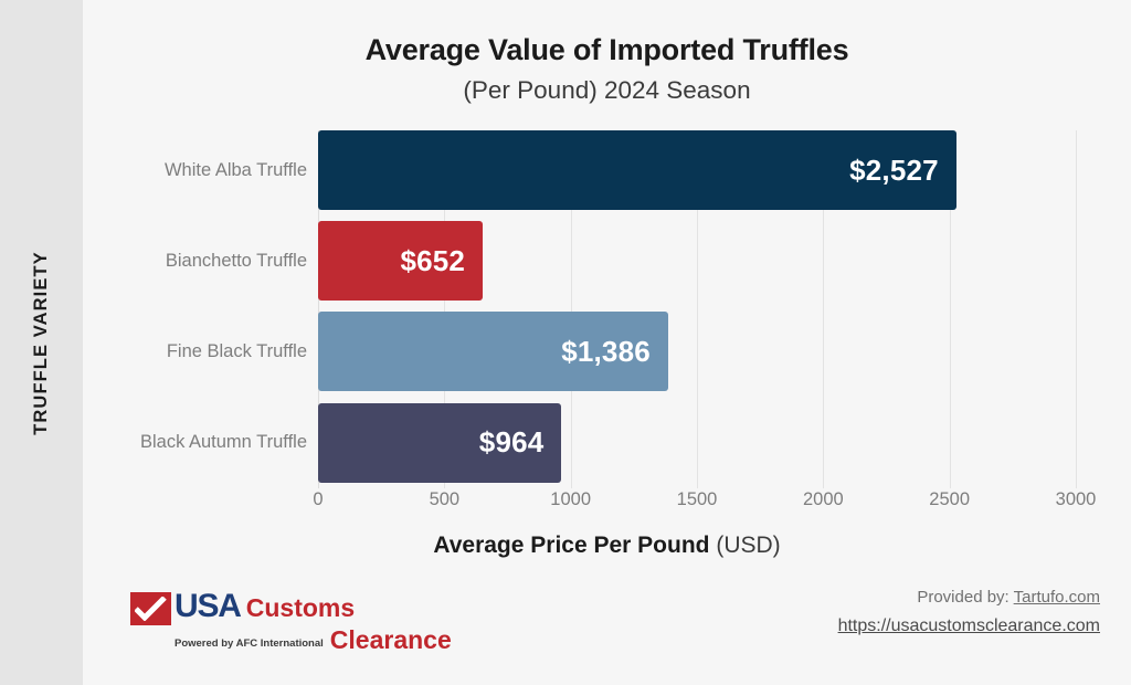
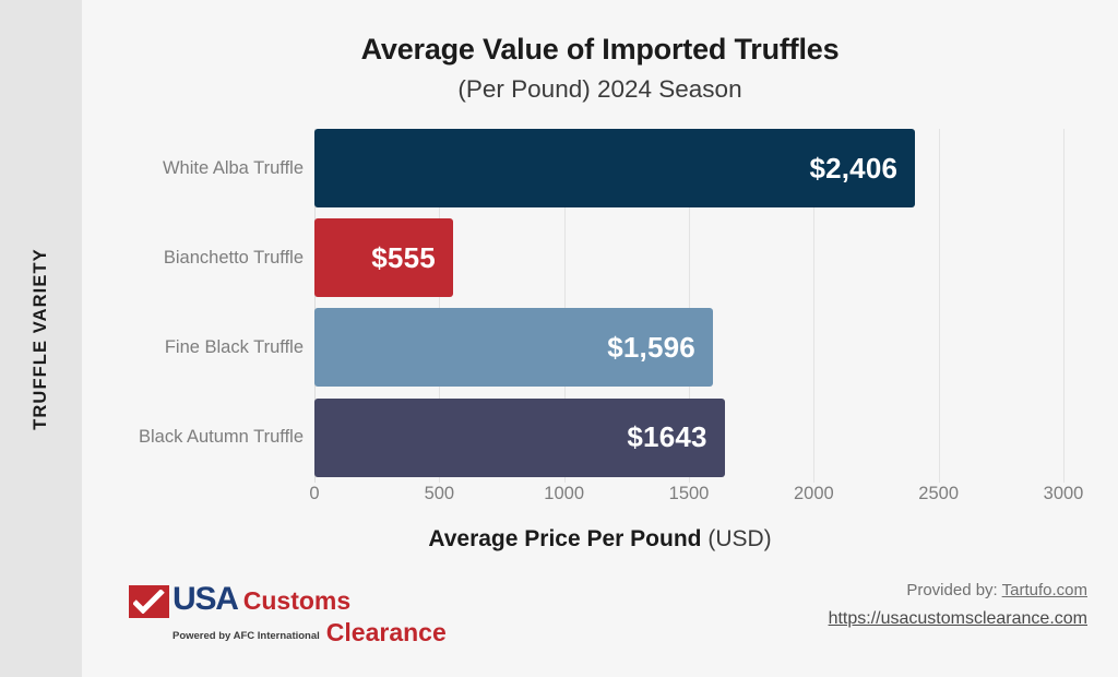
White Alba Truffle: $2,527 -> $2,406
Bianchetto Truffle: $652 -> $555
Fine Black Truffle: $1,386 -> $1,596
Black Autumn Truffle: $964 -> $1643
